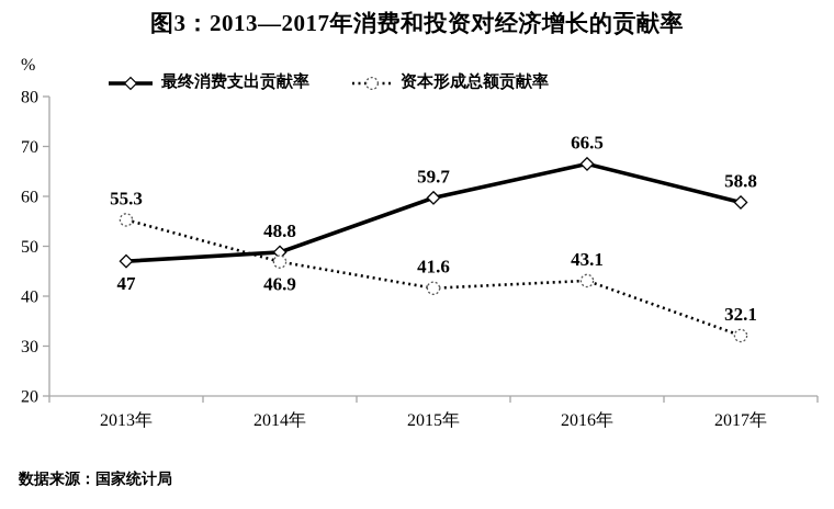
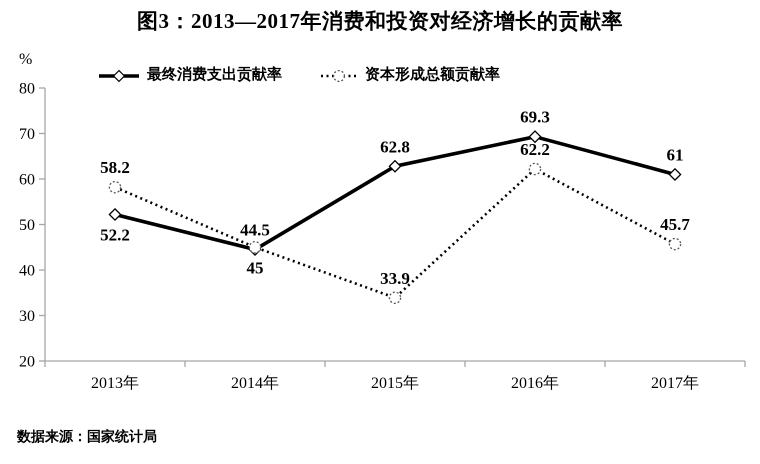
最终消费支出贡献率/2013年: 47 -> 52.2
资本形成总额贡献率/2013年: 55.3 -> 58.2
最终消费支出贡献率/2014年: 48.8 -> 44.5
资本形成总额贡献率/2014年: 46.9 -> 45
最终消费支出贡献率/2015年: 59.7 -> 62.8
资本形成总额贡献率/2015年: 41.6 -> 33.9
最终消费支出贡献率/2016年: 66.5 -> 69.3
资本形成总额贡献率/2016年: 43.1 -> 62.2
最终消费支出贡献率/2017年: 58.8 -> 61
资本形成总额贡献率/2017年: 32.1 -> 45.7
